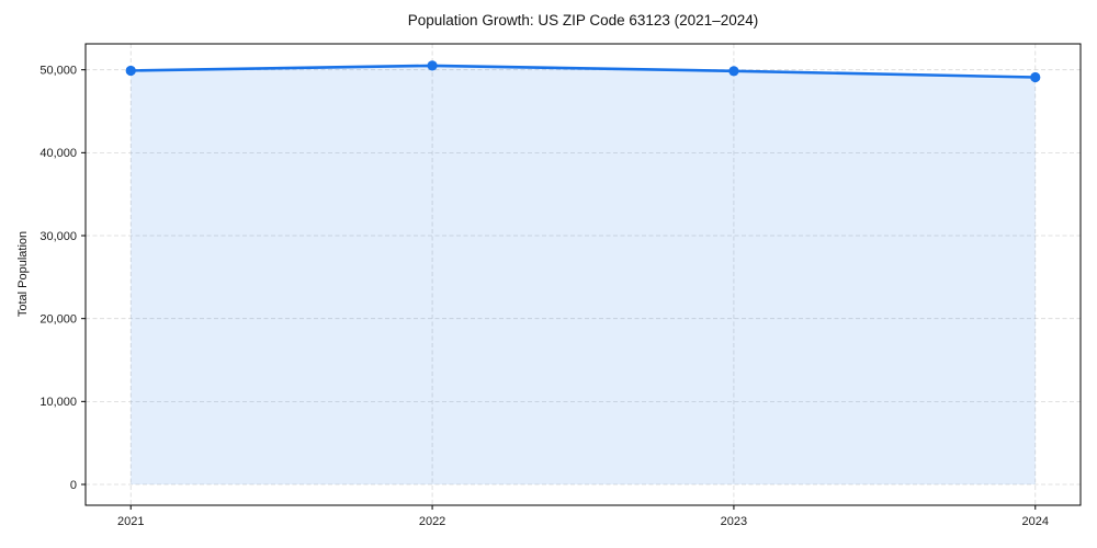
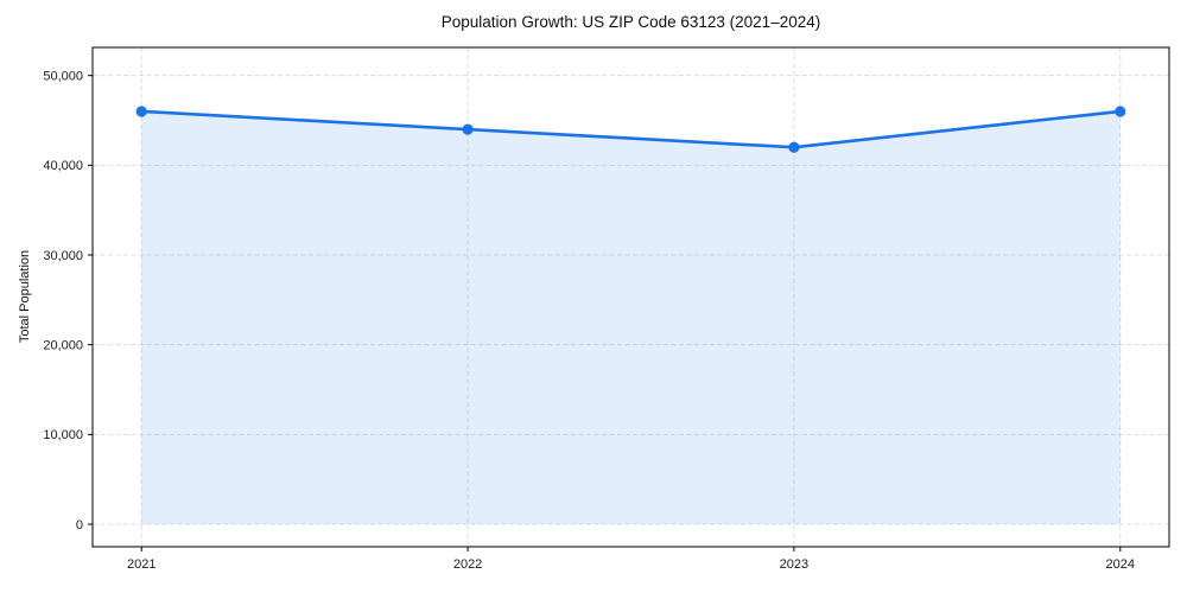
2021: 50000 -> 46000
2022: 50000 -> 44000
2023: 50000 -> 42000
2024: 49000 -> 46000
